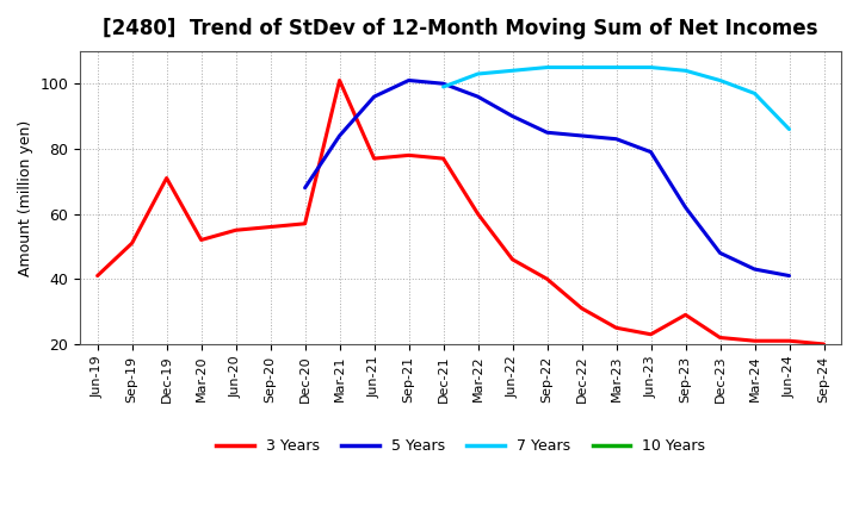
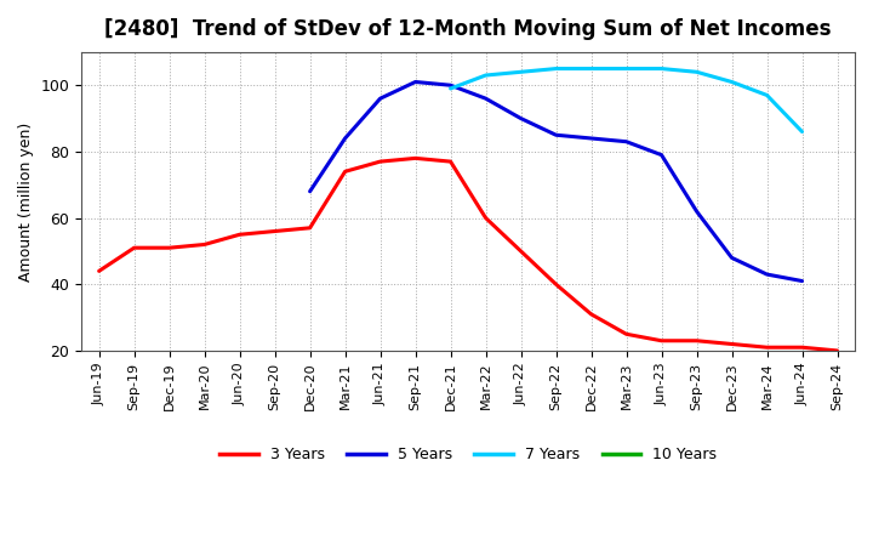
3 Years/Jun-19: 41 -> 44
3 Years/Dec-19: 71 -> 51
3 Years/Mar-21: 101 -> 74
3 Years/Jun-22: 46 -> 50
3 Years/Sep-23: 29 -> 23
